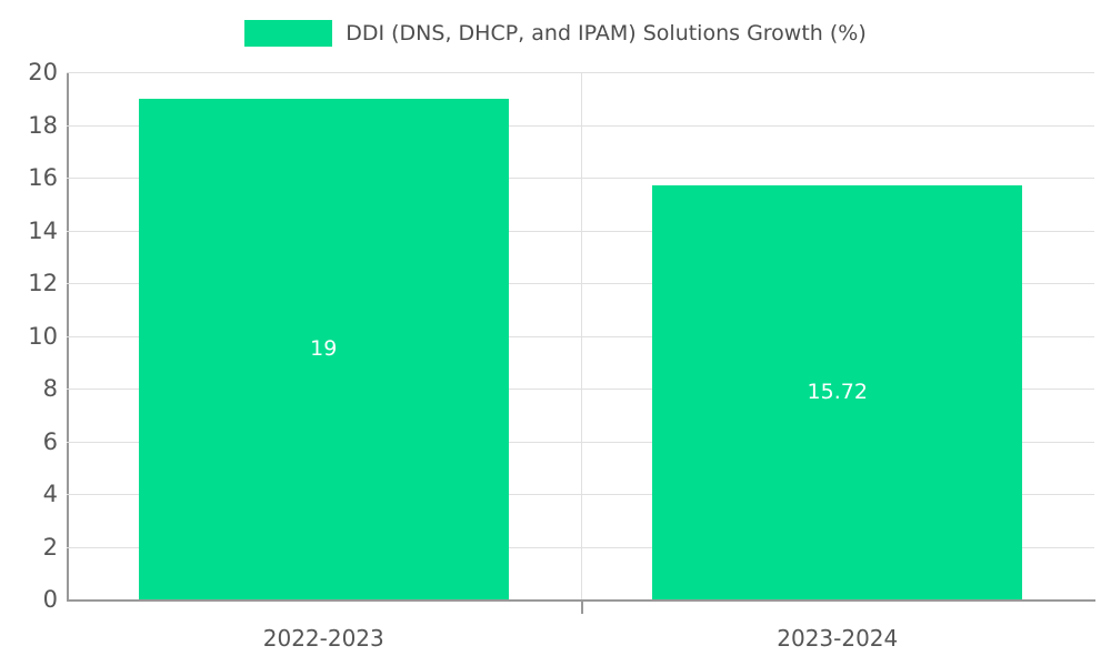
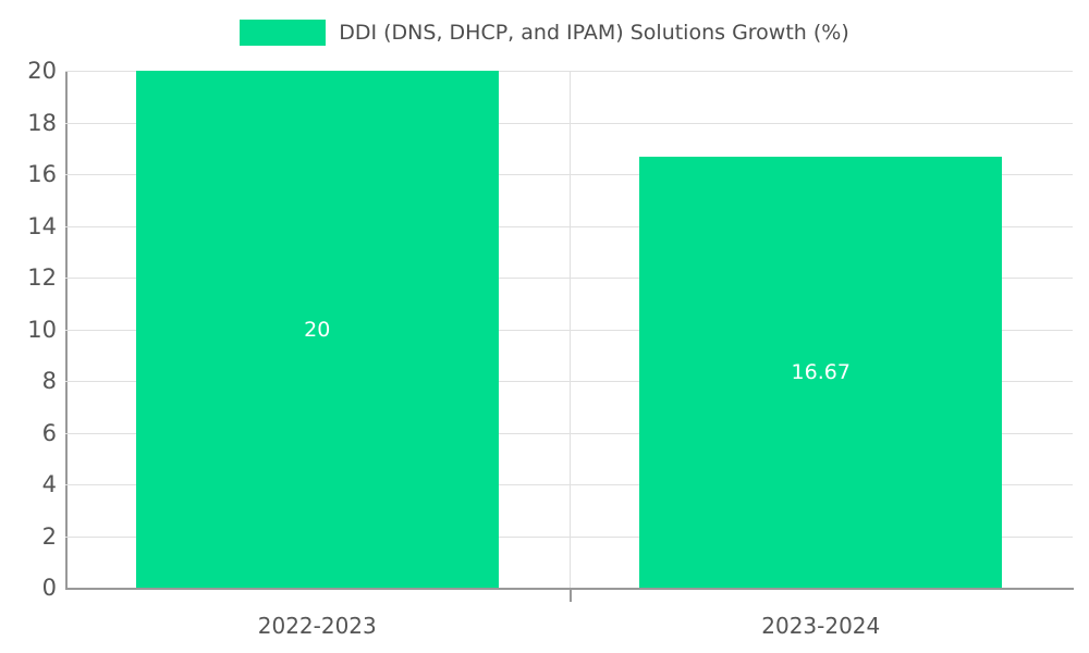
2022-2023: 19 -> 20
2023-2024: 15.72 -> 16.67
